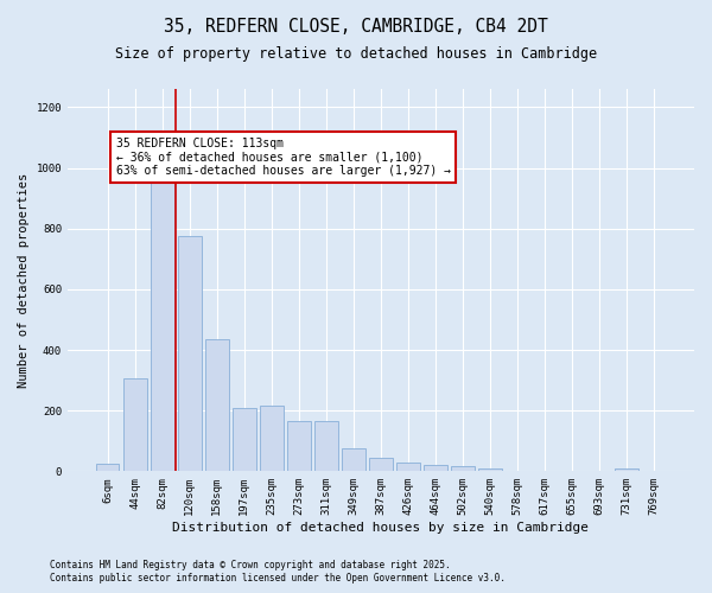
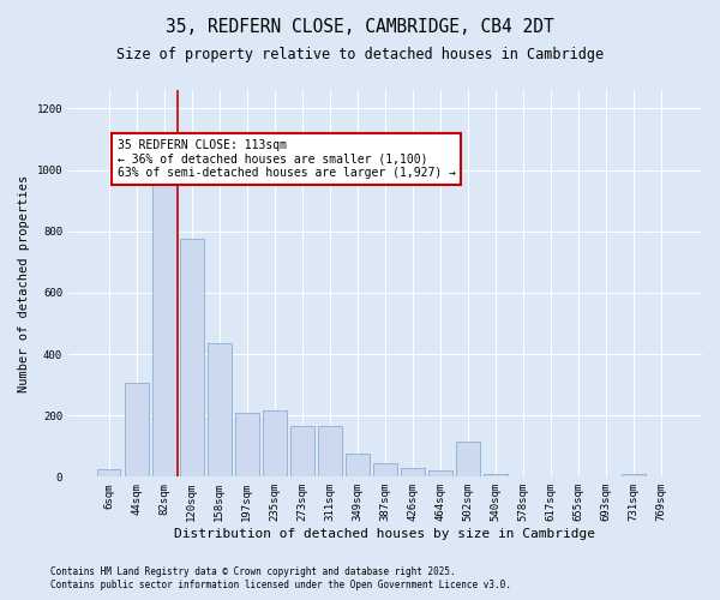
502sqm: 15 -> 115
